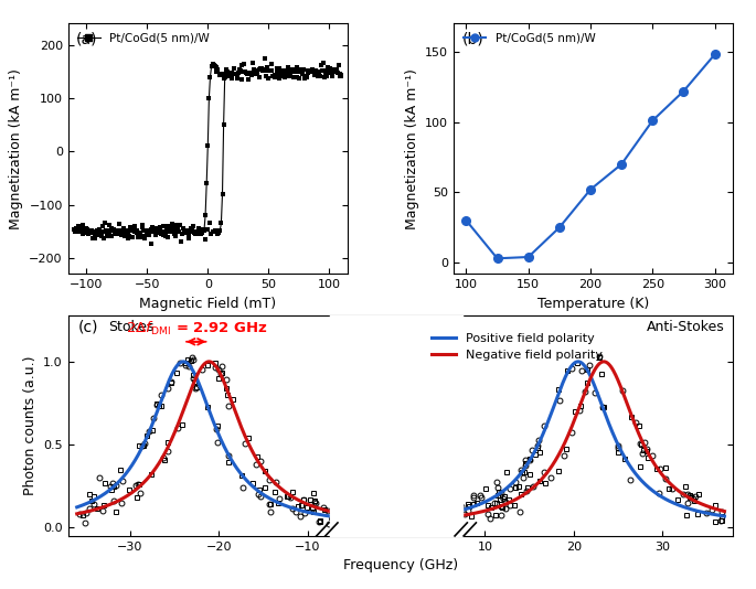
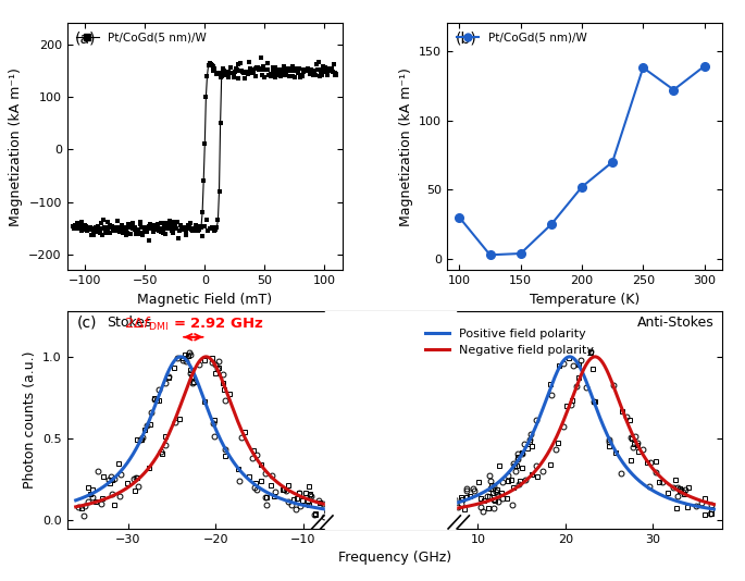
250: 101 -> 138
300: 148 -> 139
